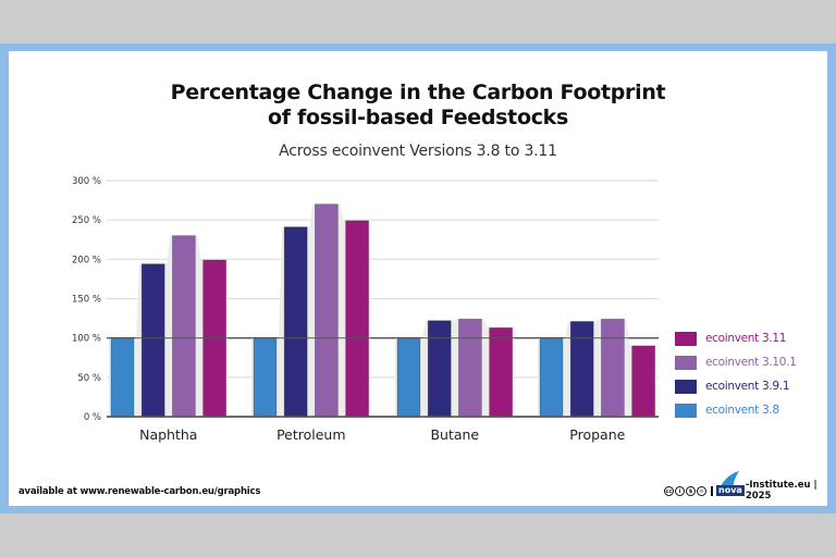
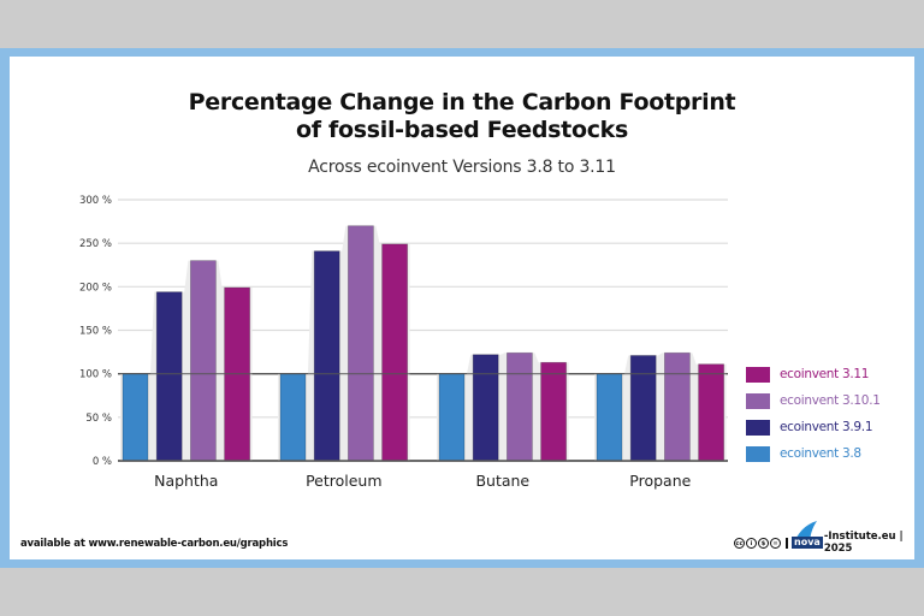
ecoinvent 3.11/Propane: 90% -> 110%
